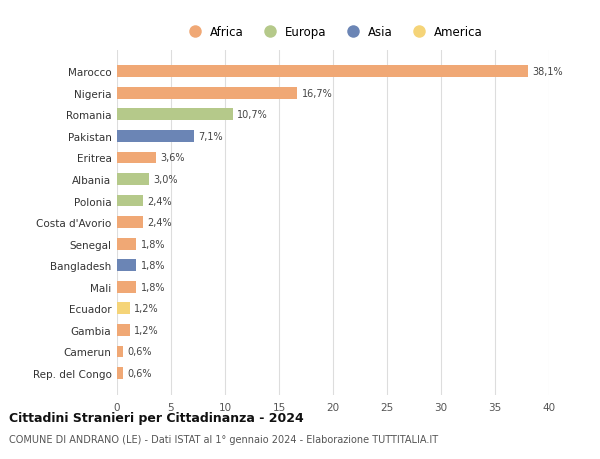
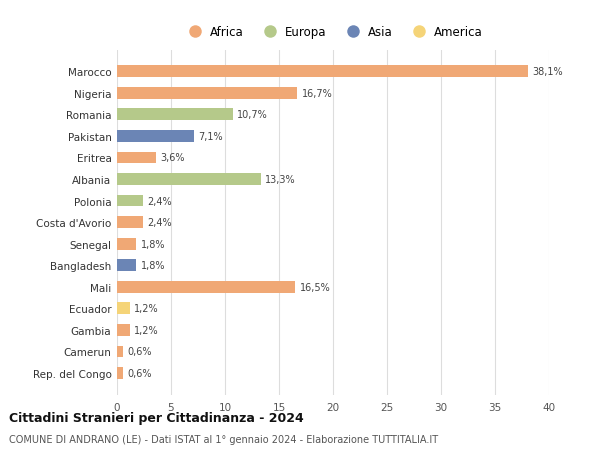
Albania: 3,0% -> 13,3%
Mali: 1,8% -> 16,5%
